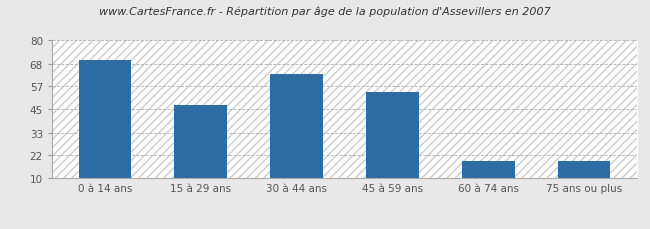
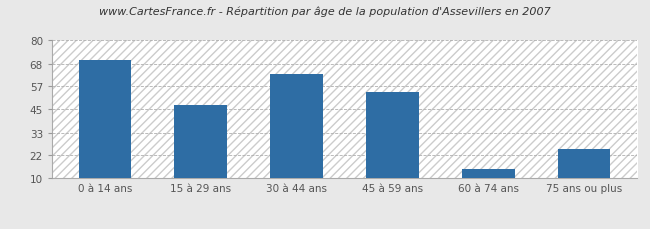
60 à 74 ans: 19 -> 15
75 ans ou plus: 19 -> 25
